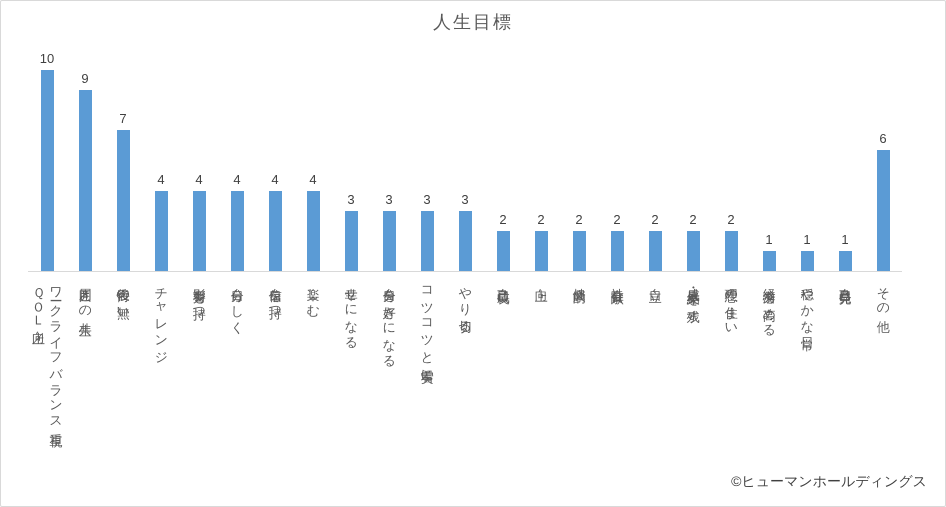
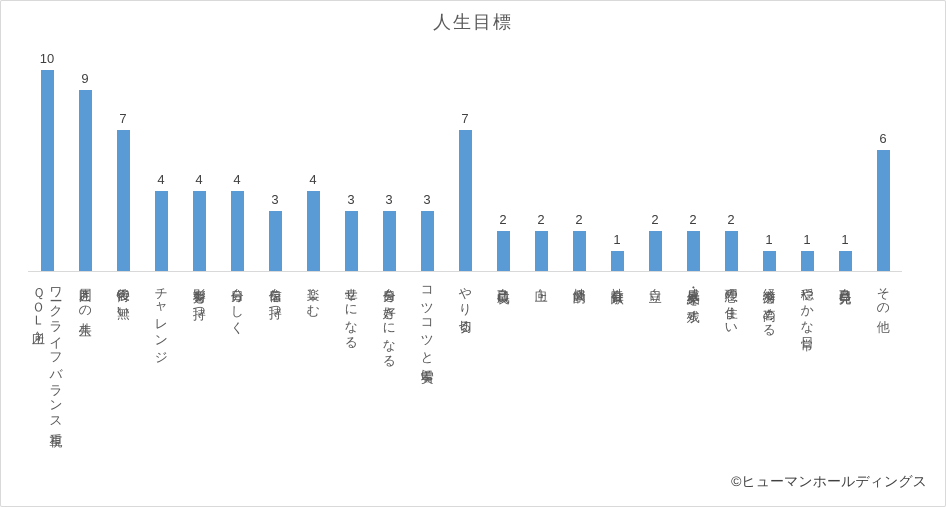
自信を持つ: 4 -> 3
やり切る: 3 -> 7
社会貢献: 2 -> 1
